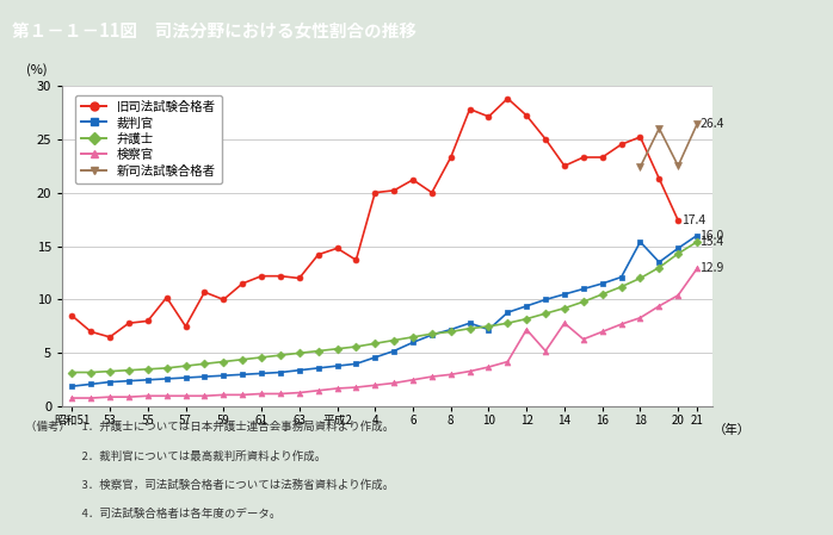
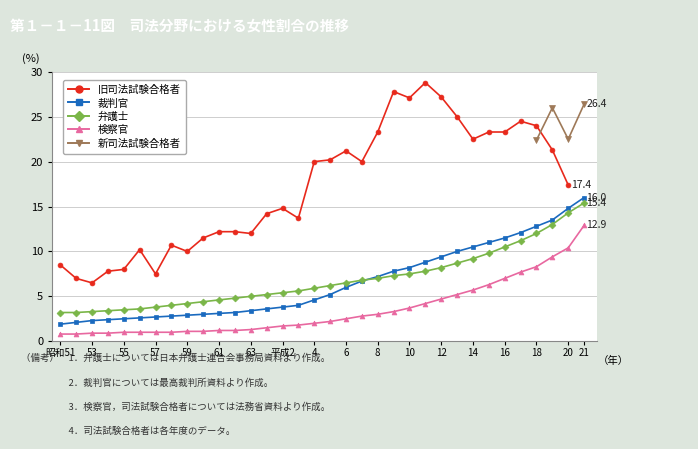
裁判官/10: 7.2 -> 8.2
検察官/12: 7.2 -> 4.7
検察官/14: 7.8 -> 5.7
旧司法試験合格者/18: 25.2 -> 24.0
裁判官/18: 15.4 -> 12.8
